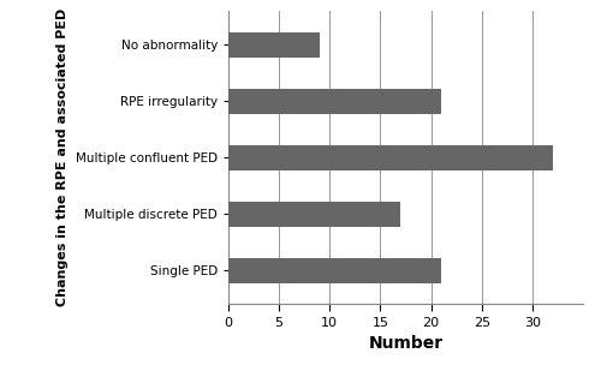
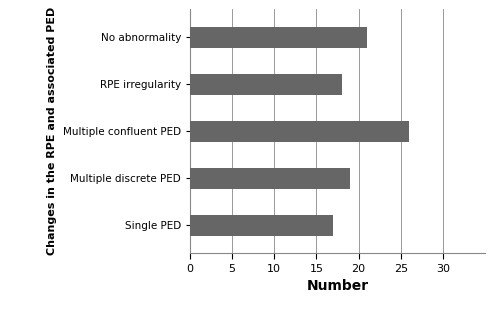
No abnormality: 9 -> 21
RPE irregularity: 21 -> 18
Multiple confluent PED: 32 -> 26
Multiple discrete PED: 17 -> 19
Single PED: 21 -> 17
